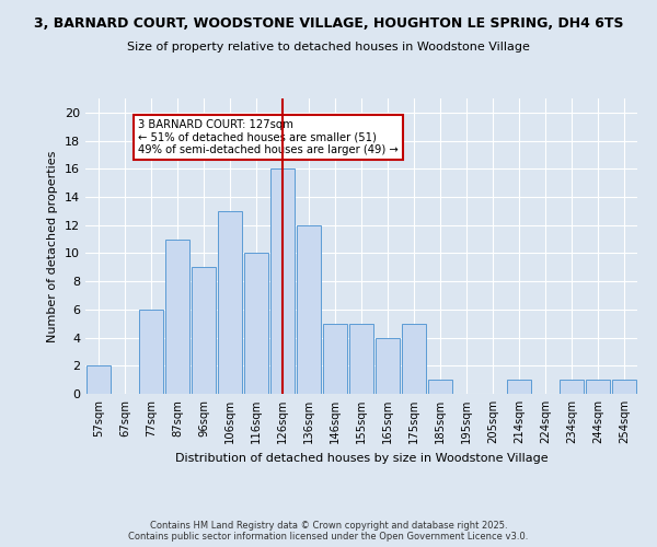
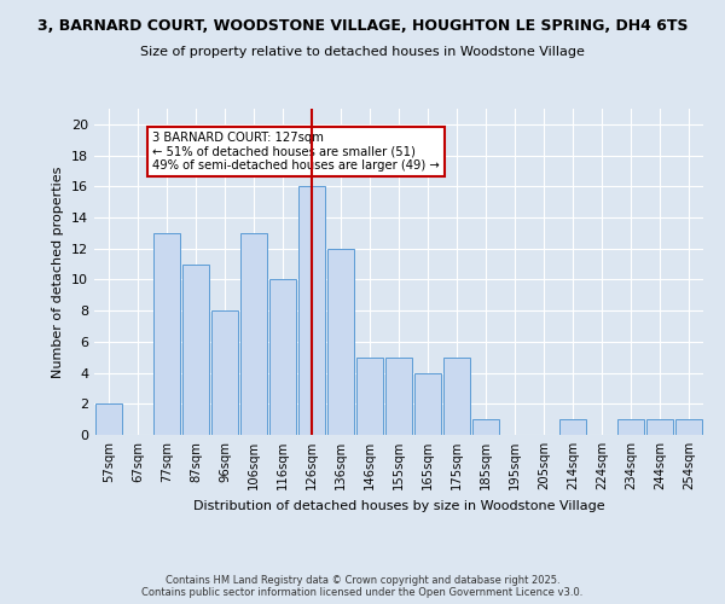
77sqm: 6 -> 13
96sqm: 9 -> 8
